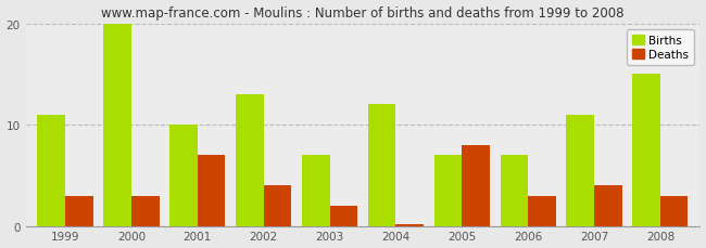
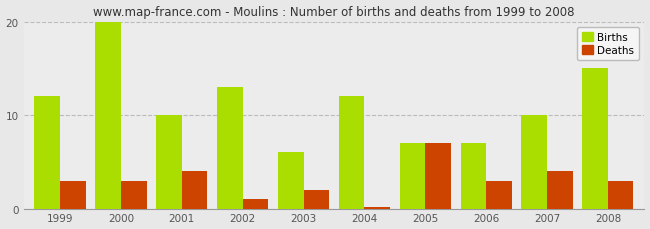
Births/1999: 11 -> 12
Deaths/2001: 7.0 -> 4.0
Deaths/2002: 4.0 -> 1.0
Births/2003: 7 -> 6
Deaths/2005: 8.0 -> 7.0
Births/2007: 11 -> 10
